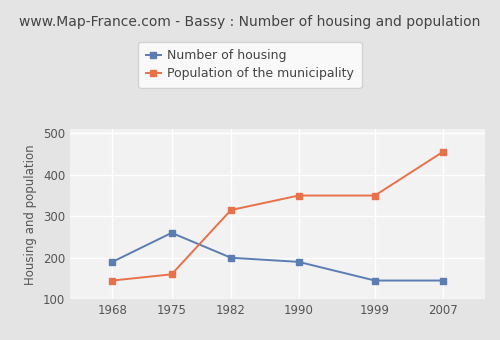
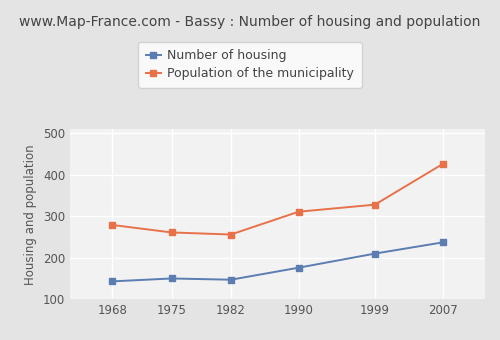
Number of housing/1968: 190 -> 143
Population of the municipality/1968: 145 -> 279
Number of housing/1975: 260 -> 150
Population of the municipality/1975: 160 -> 261
Number of housing/1982: 200 -> 147
Population of the municipality/1982: 315 -> 256
Number of housing/1990: 190 -> 176
Population of the municipality/1990: 350 -> 311
Number of housing/1999: 145 -> 210
Population of the municipality/1999: 350 -> 328
Number of housing/2007: 145 -> 237
Population of the municipality/2007: 455 -> 426
